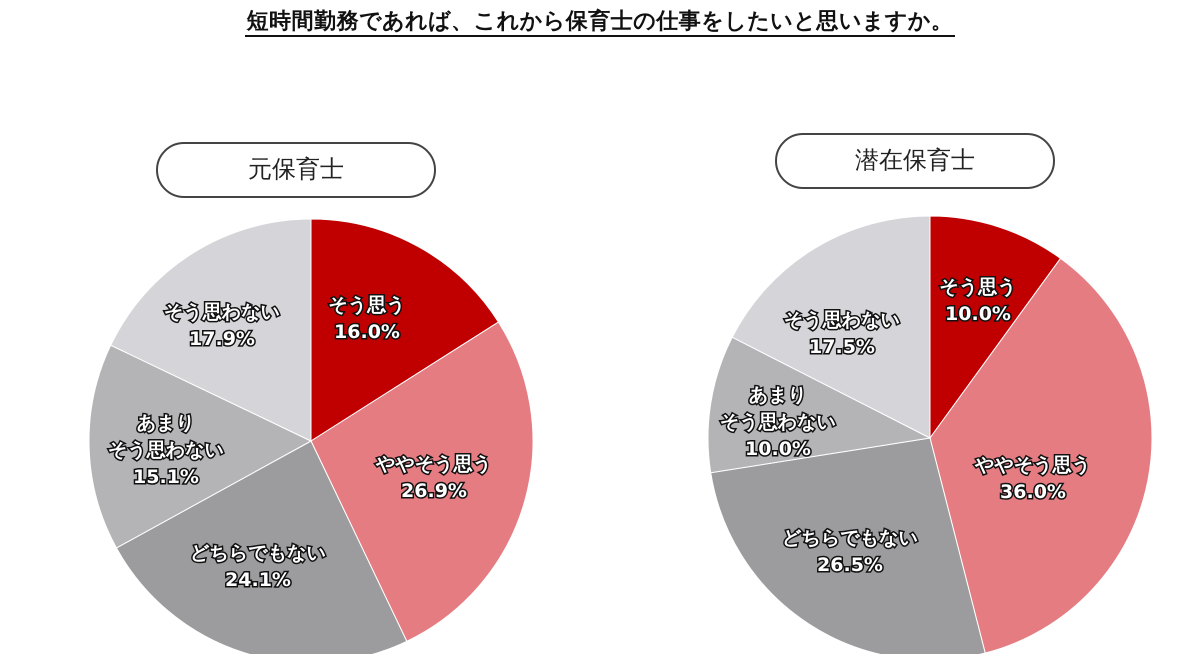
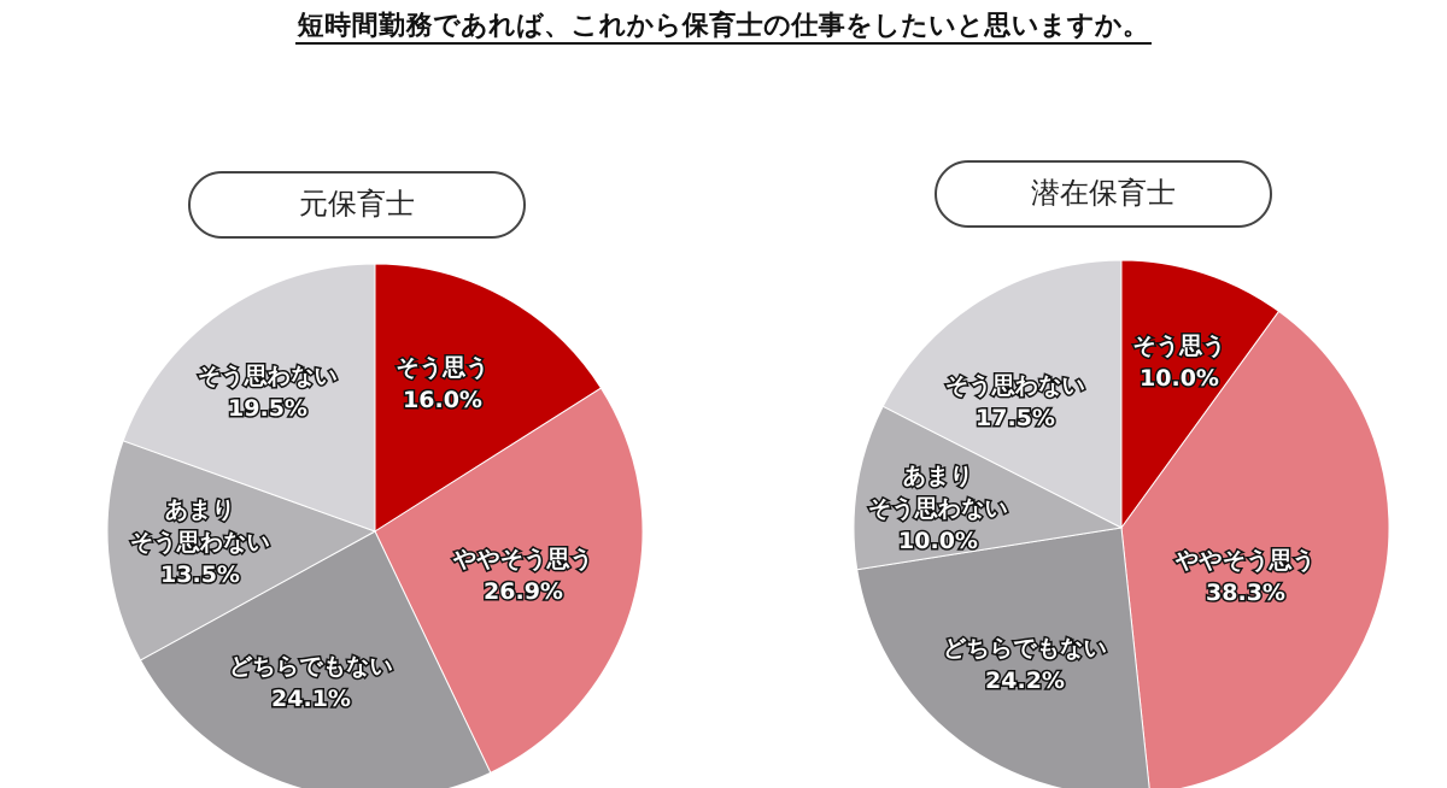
元保育士/あまりそう思わない: 15.1% -> 13.5%
元保育士/そう思わない: 17.9% -> 19.5%
潜在保育士/ややそう思う: 36.0% -> 38.3%
潜在保育士/どちらでもない: 26.5% -> 24.2%
